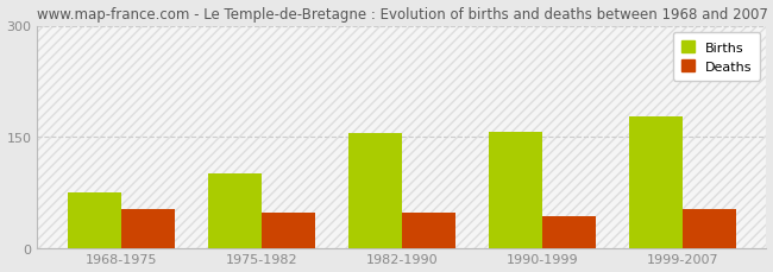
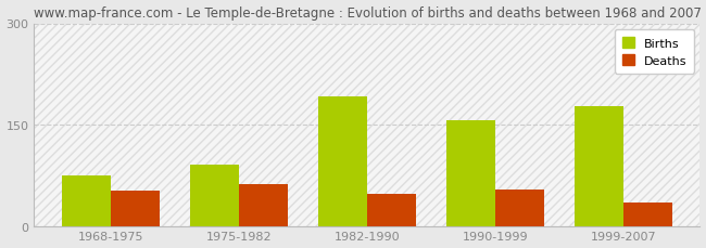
Births/1975-1982: 100 -> 90
Deaths/1975-1982: 48 -> 62
Births/1982-1990: 155 -> 192
Deaths/1990-1999: 42 -> 54
Deaths/1999-2007: 52 -> 34
